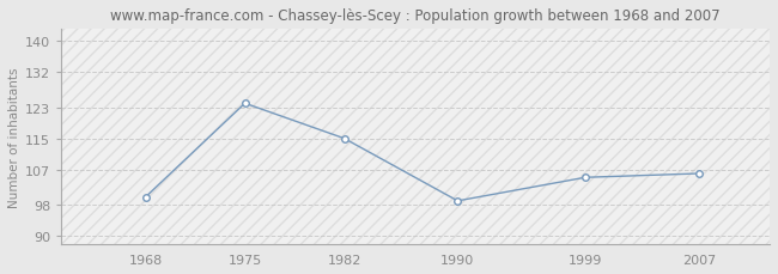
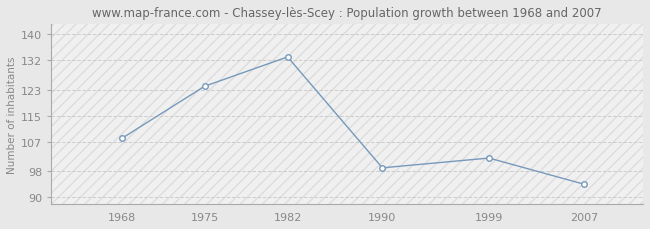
1968: 100 -> 108
1982: 115 -> 133
1999: 105 -> 102
2007: 106 -> 94
